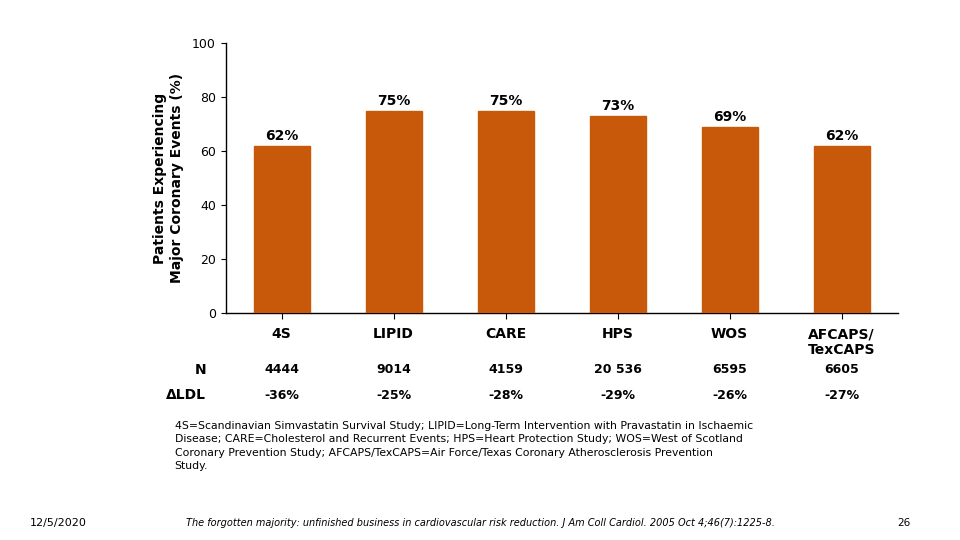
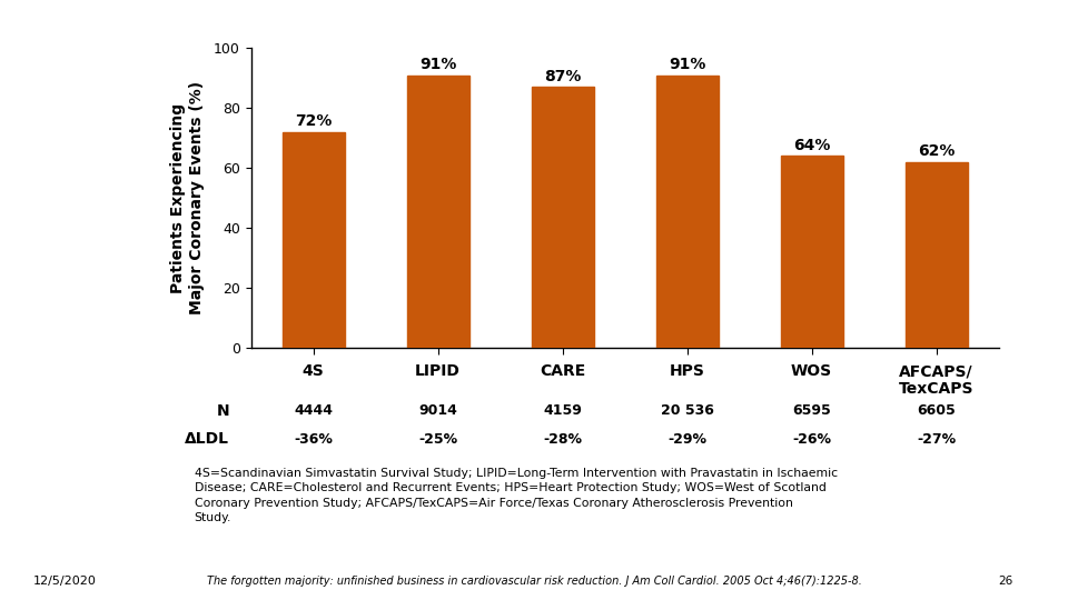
4S: 62% -> 72%
LIPID: 75% -> 91%
CARE: 75% -> 87%
HPS: 73% -> 91%
WOS: 69% -> 64%
